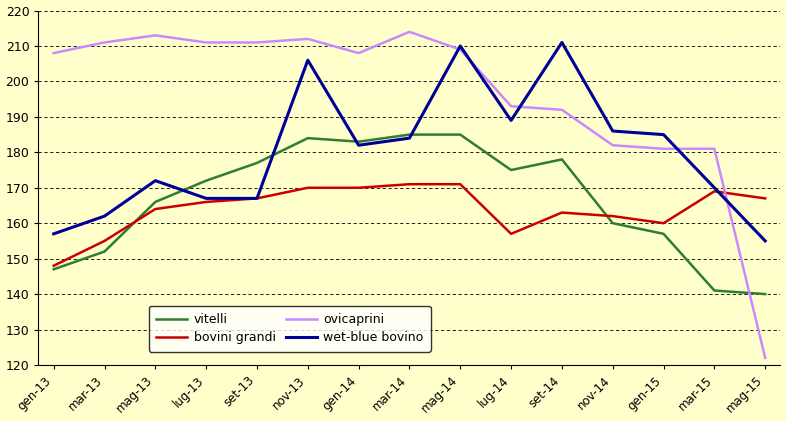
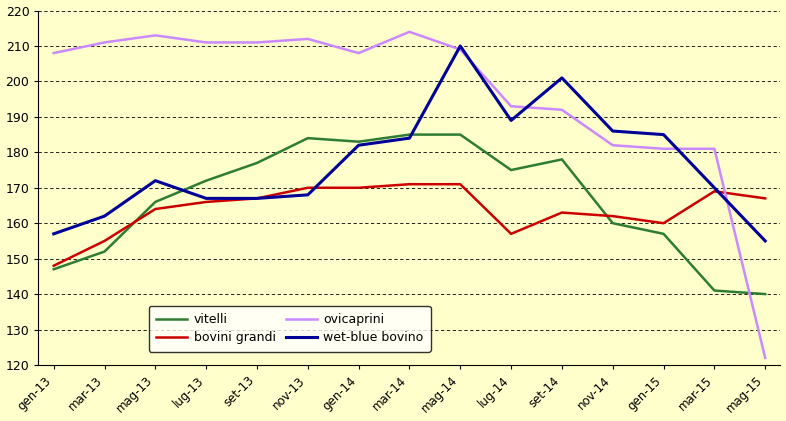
wet-blue bovino/nov-13: 206 -> 168
wet-blue bovino/set-14: 211 -> 201
